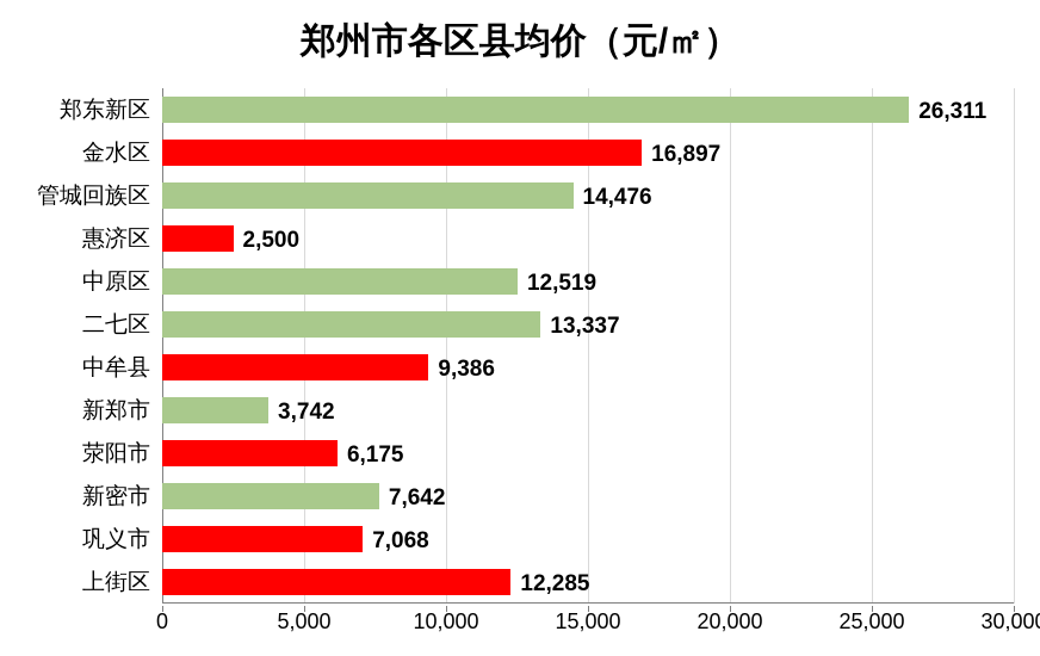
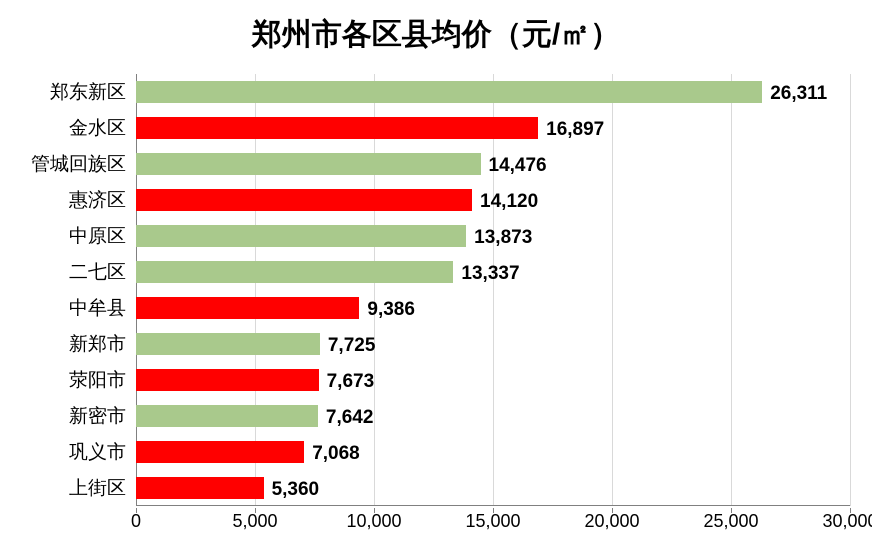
惠济区: 2,500 -> 14,120
中原区: 12,519 -> 13,873
新郑市: 3,742 -> 7,725
荥阳市: 6,175 -> 7,673
上街区: 12,285 -> 5,360
